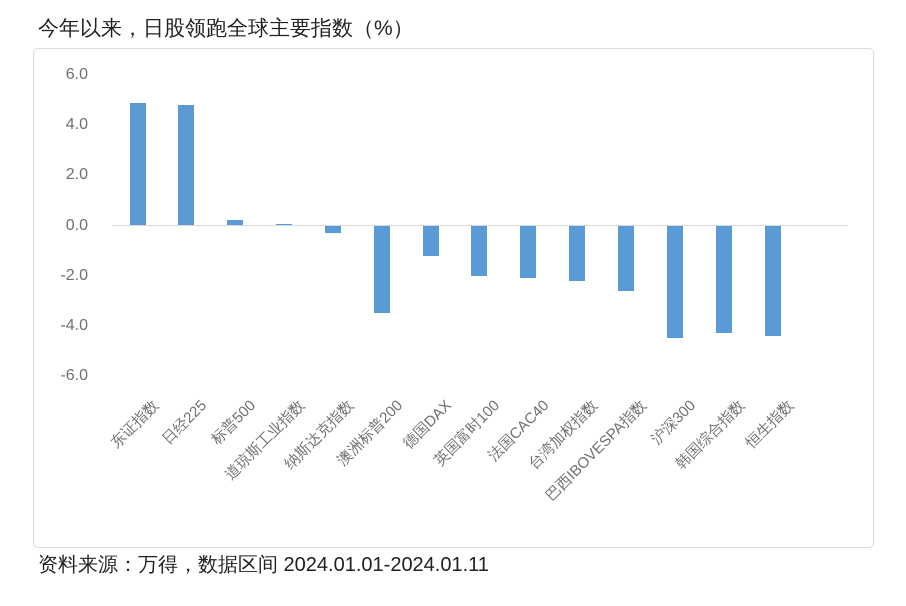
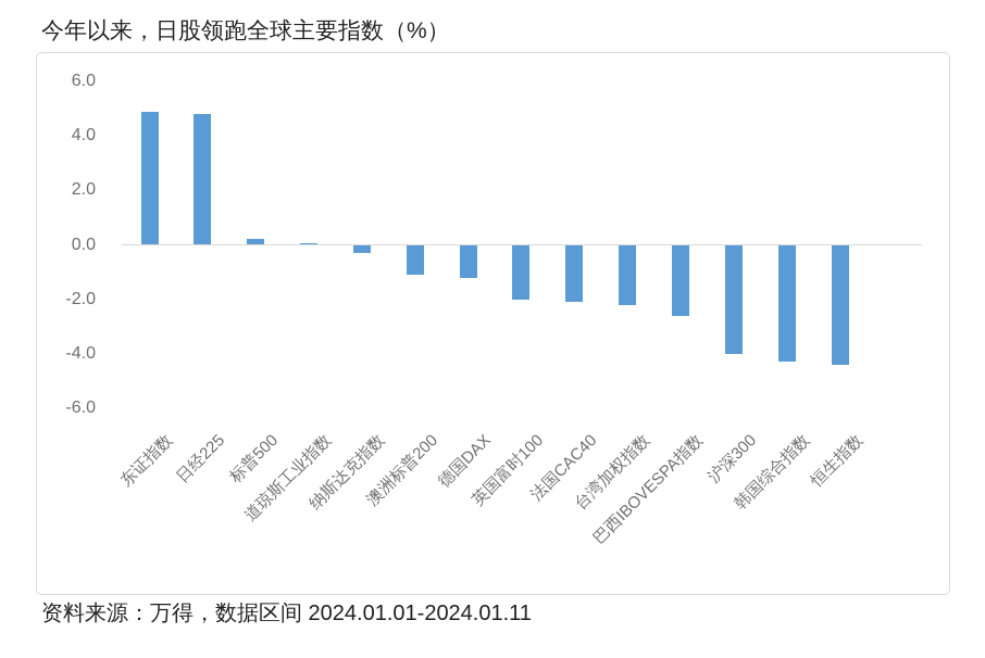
澳洲标普200: -3.5 -> -1.1
沪深300: -4.5 -> -4.0
